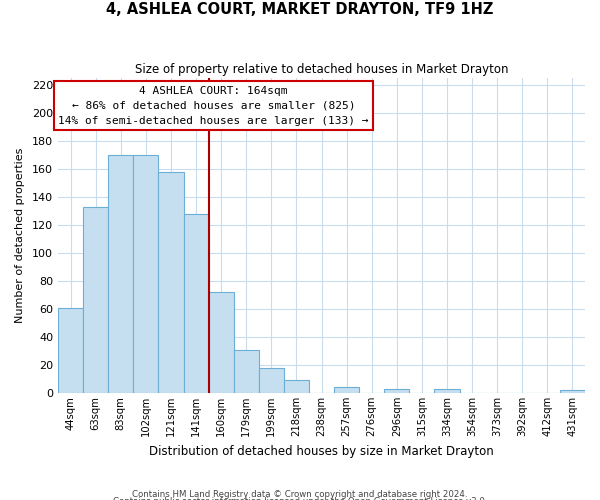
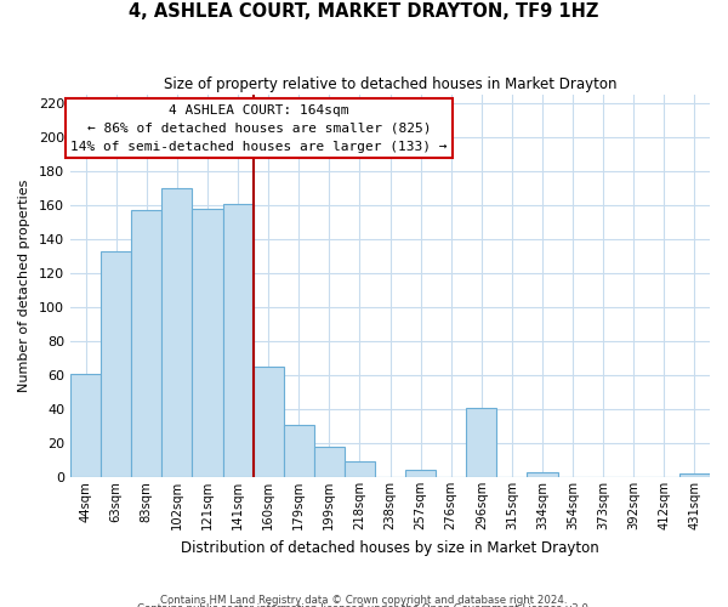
83sqm: 170 -> 157
141sqm: 128 -> 161
160sqm: 72 -> 65
296sqm: 3 -> 41
